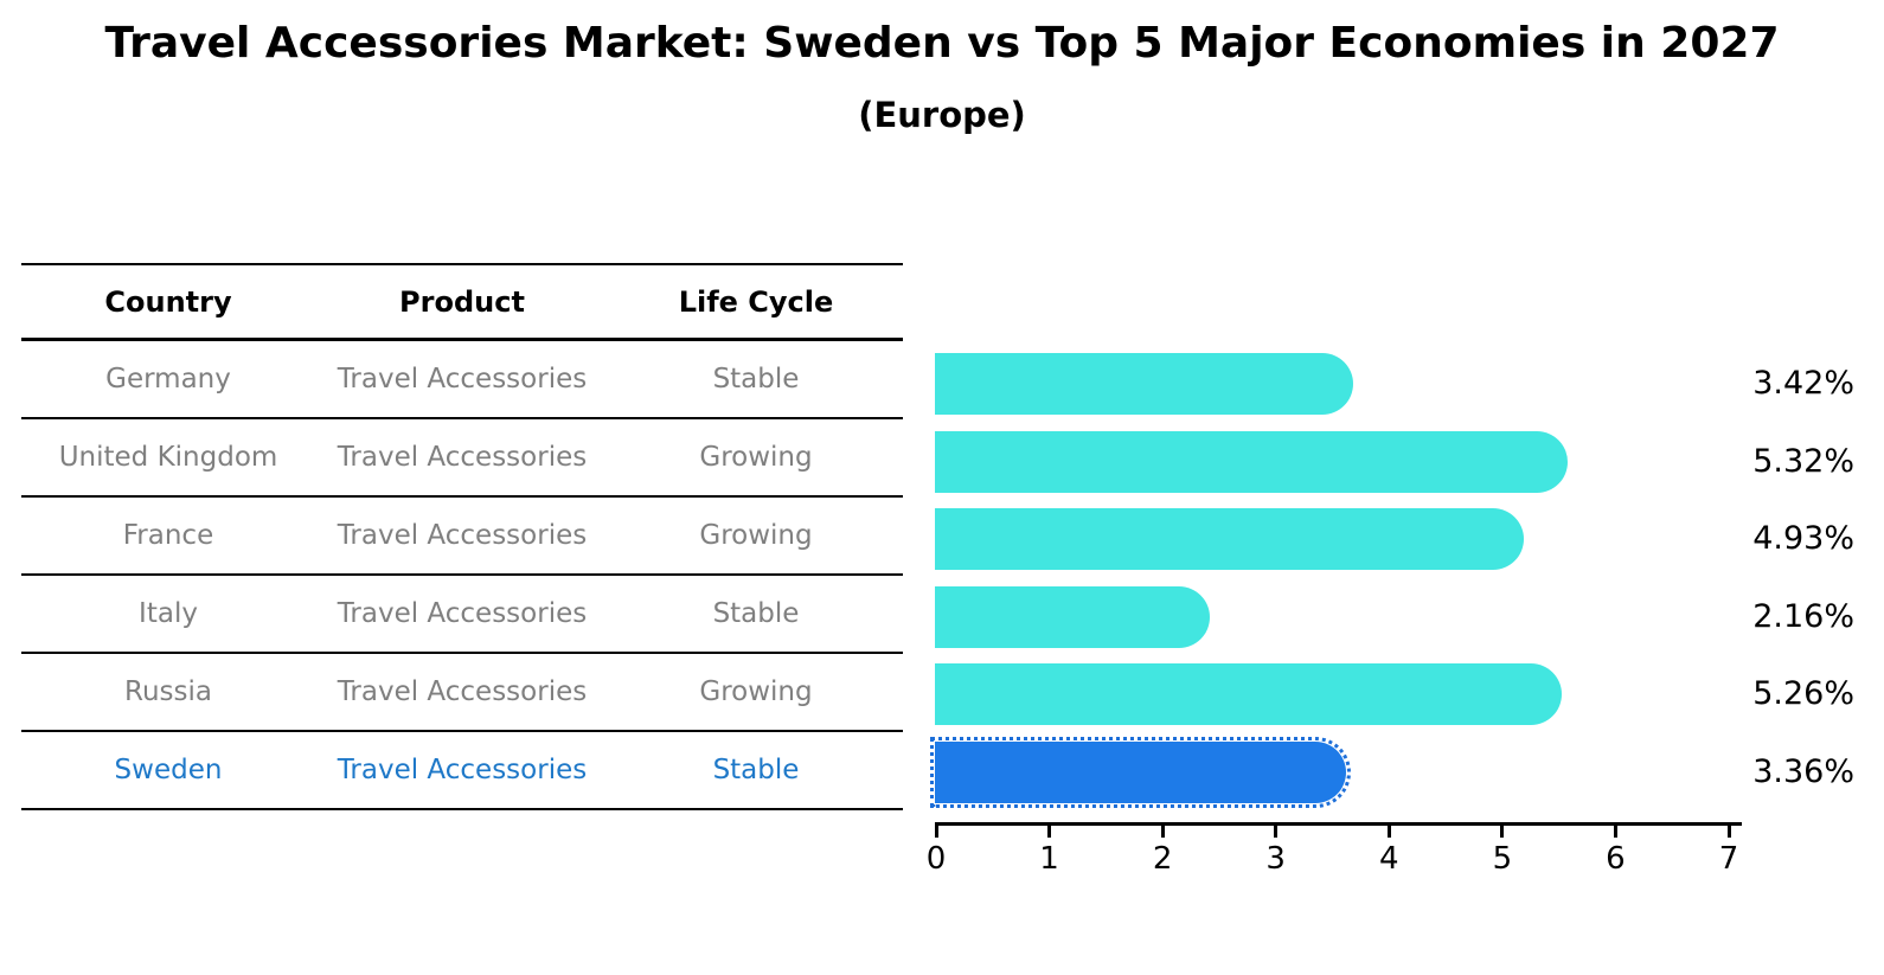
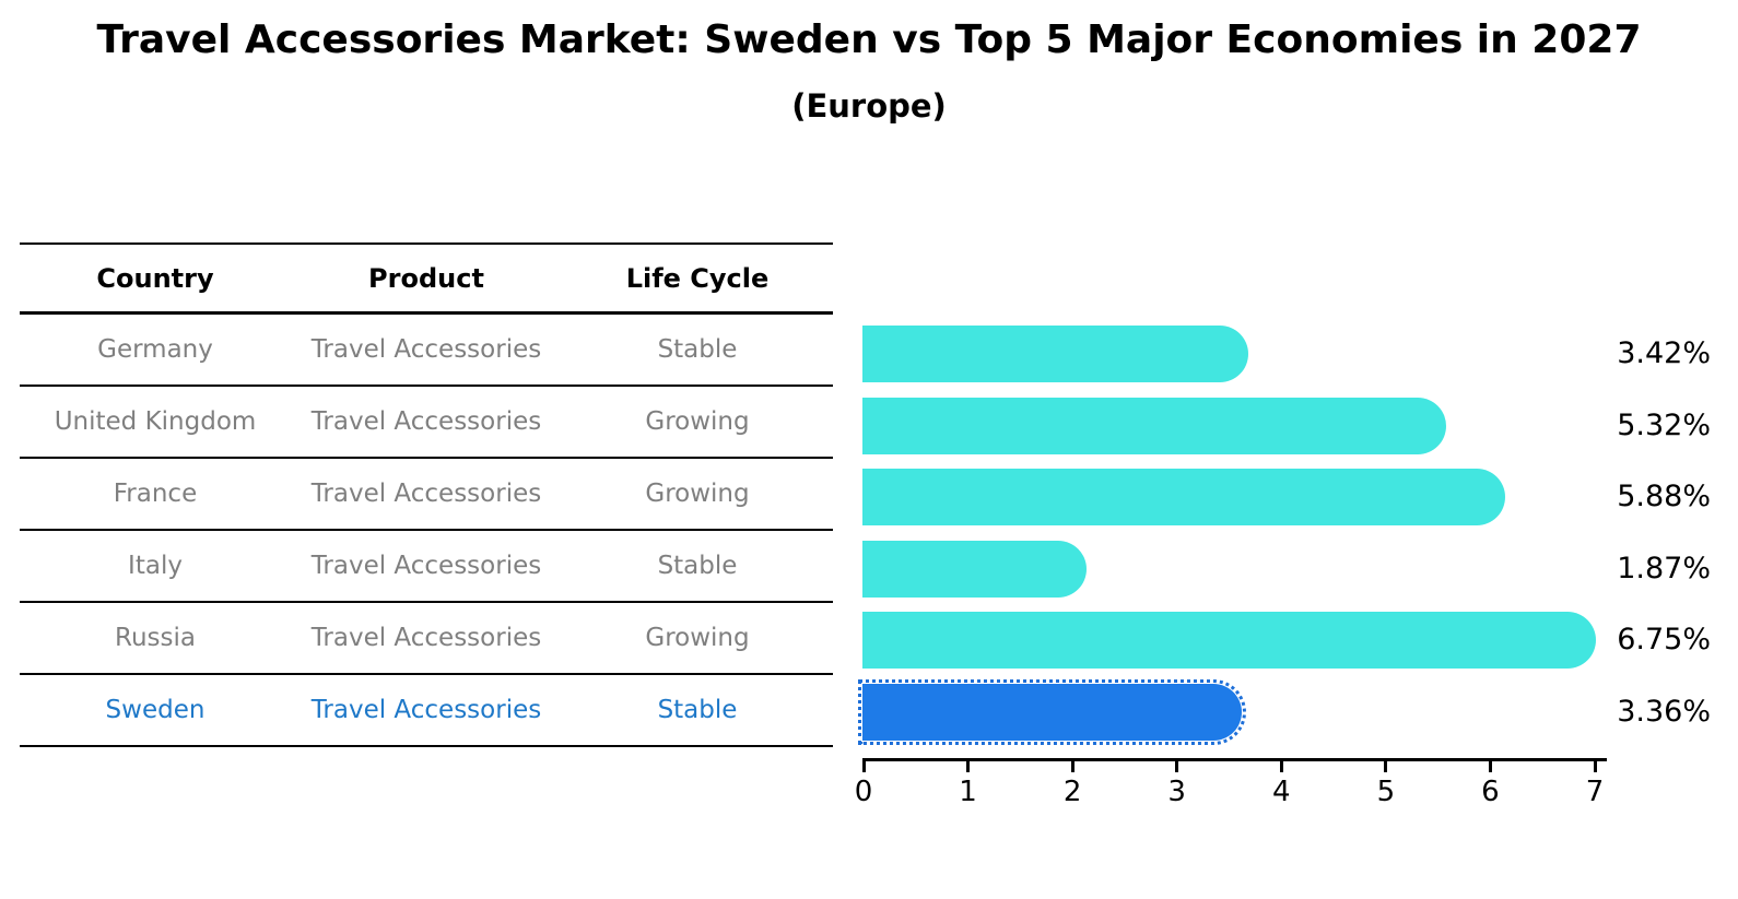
France: 4.93% -> 5.88%
Italy: 2.16% -> 1.87%
Russia: 5.26% -> 6.75%
